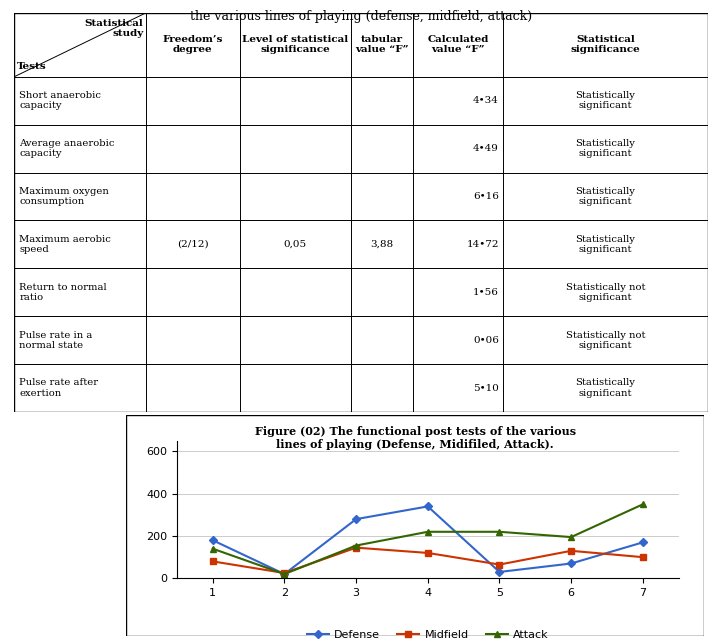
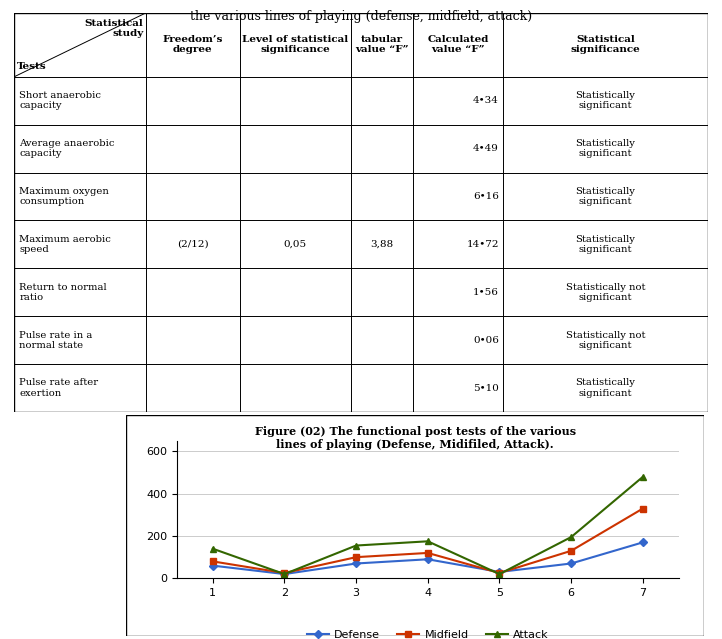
Defense/1: 180 -> 60
Defense/3: 280 -> 70
Midfield/3: 145 -> 100
Defense/4: 340 -> 90
Attack/4: 220 -> 175
Midfield/5: 65 -> 25
Attack/5: 220 -> 20
Midfield/7: 100 -> 330
Attack/7: 350 -> 480
